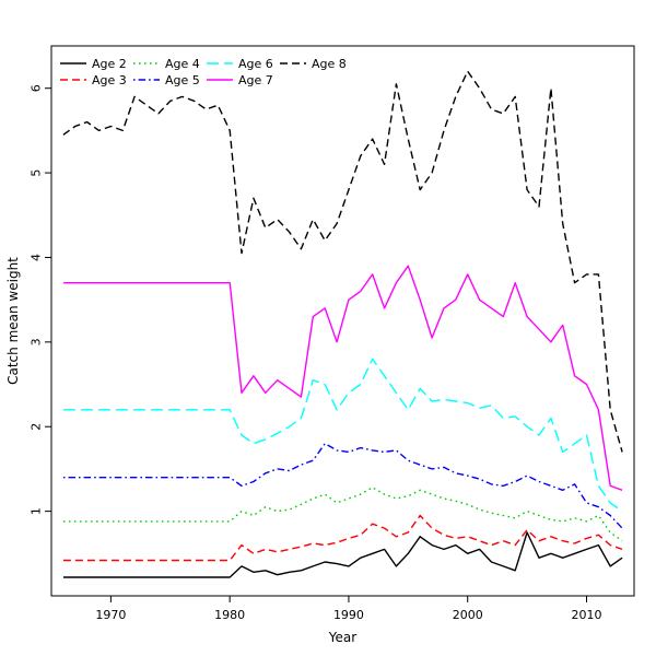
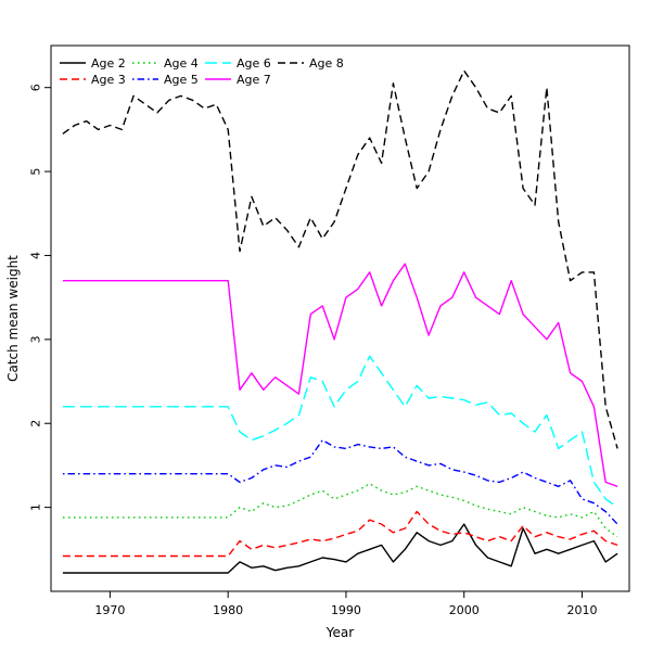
Age 2/2000: 0.5 -> 0.8
